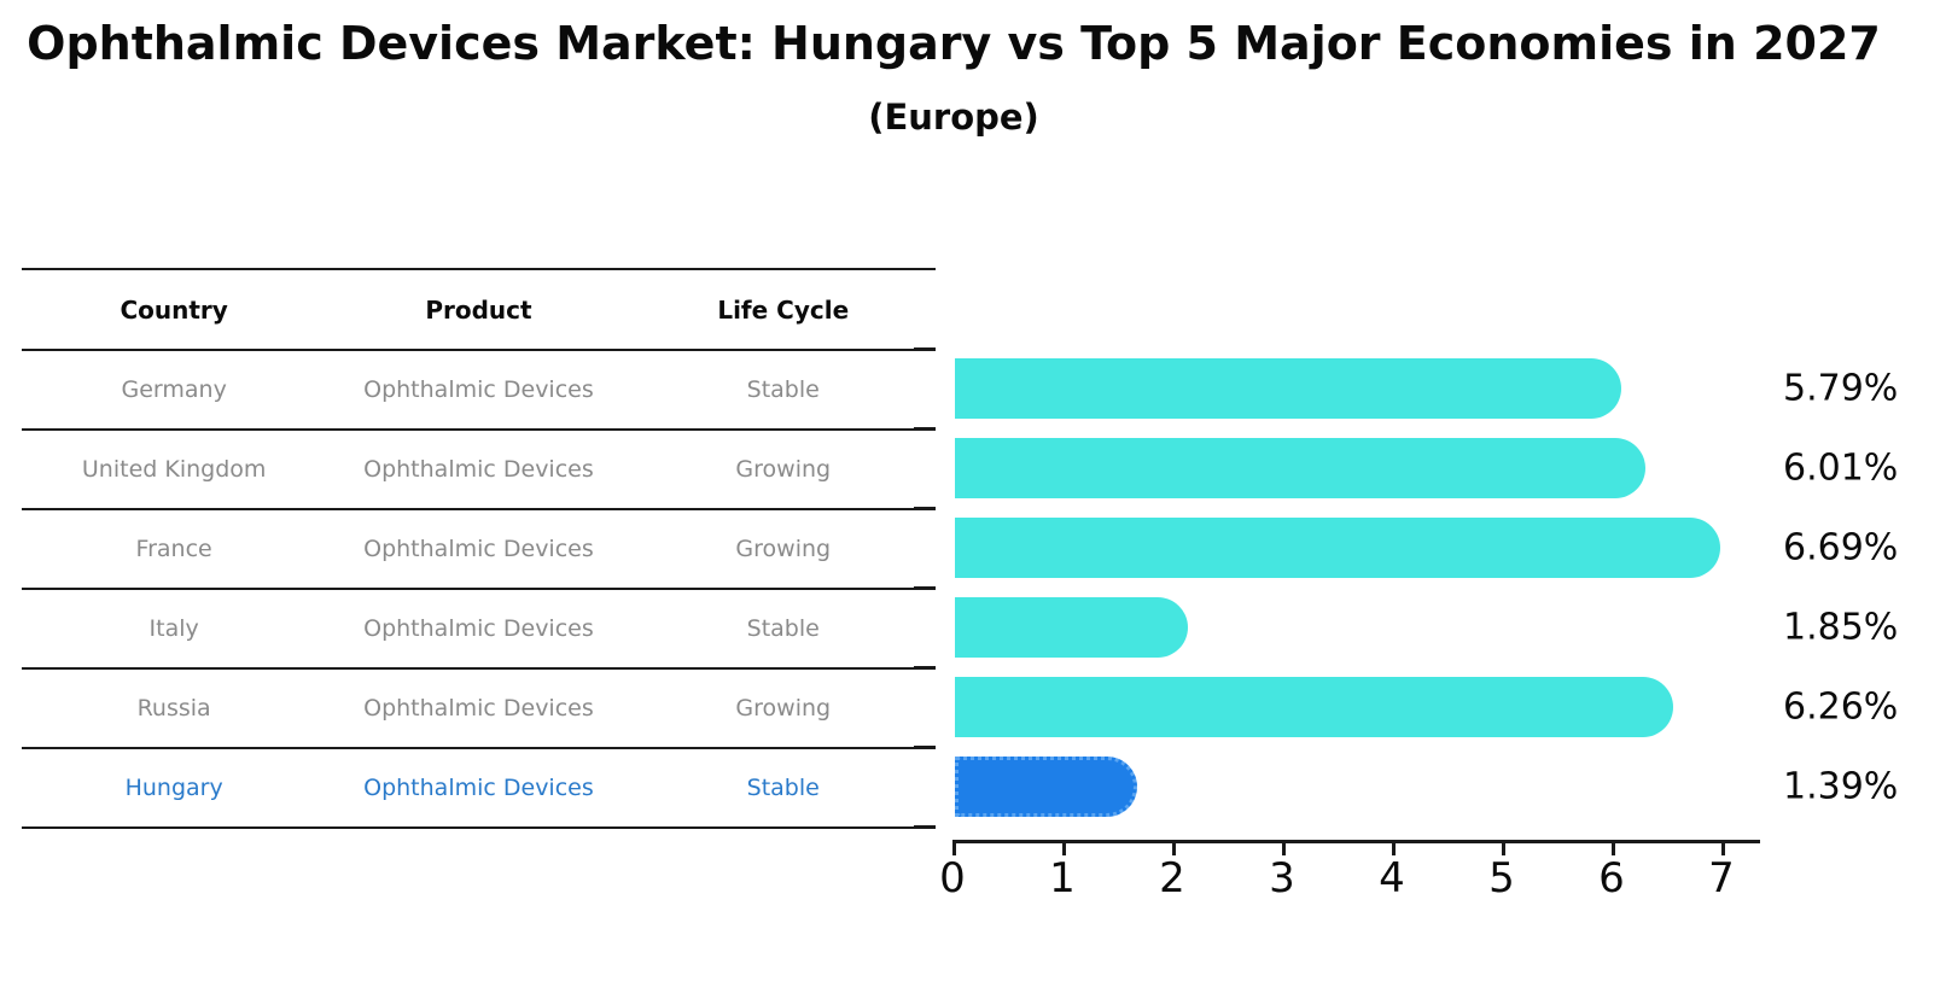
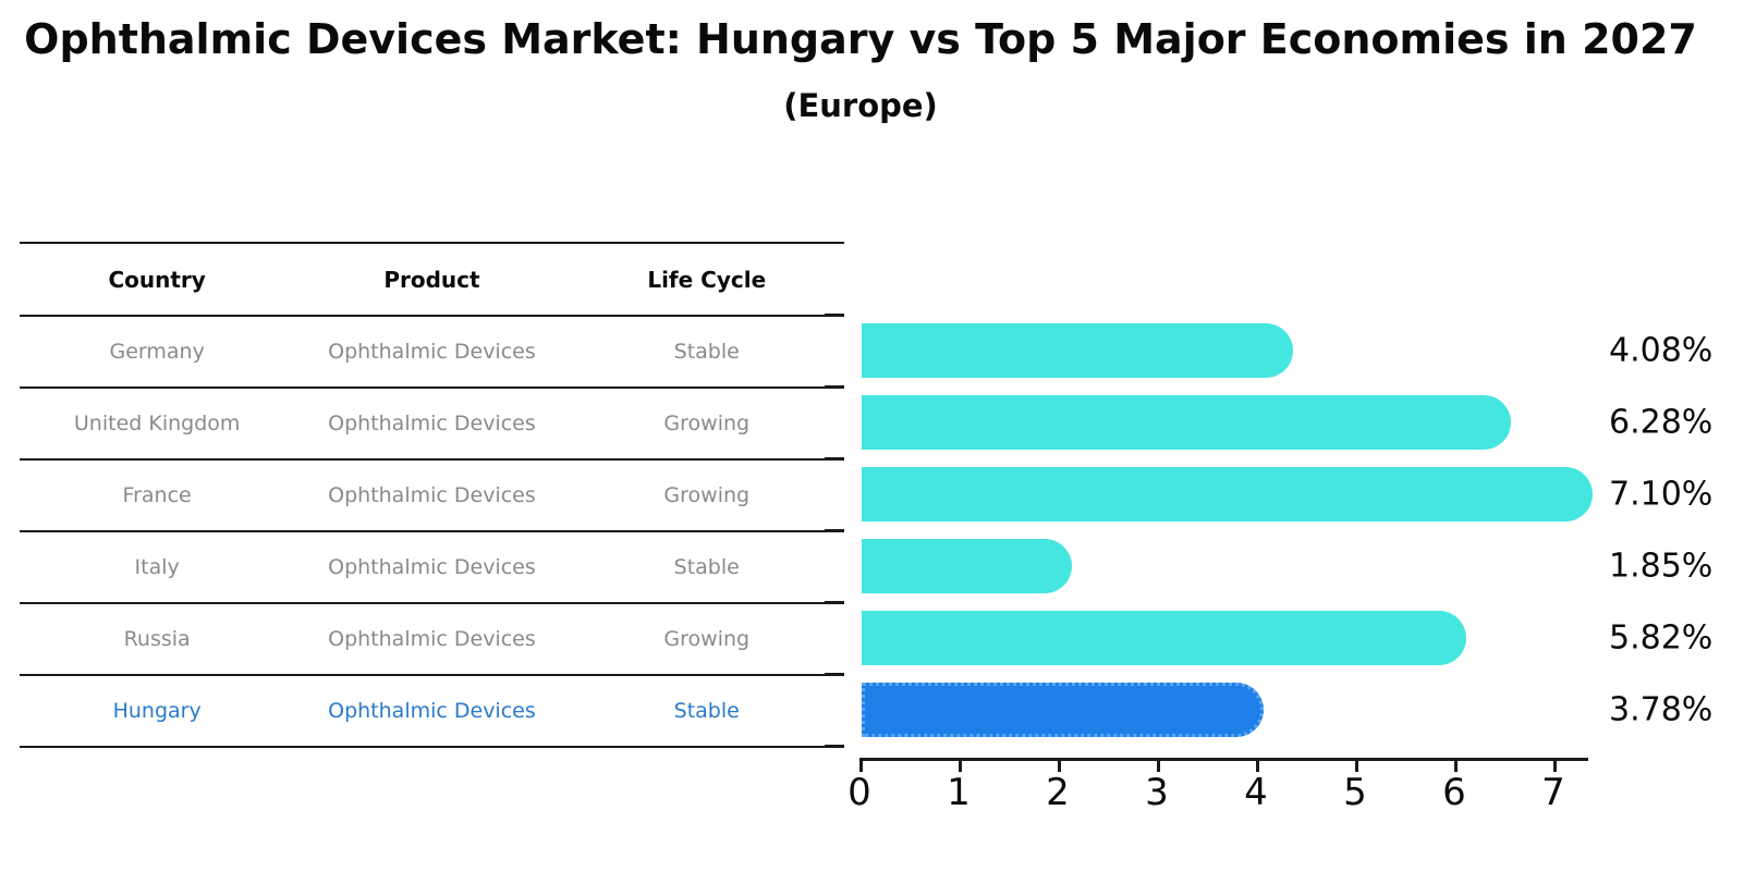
Germany: 5.79% -> 4.08%
United Kingdom: 6.01% -> 6.28%
France: 6.69% -> 7.10%
Russia: 6.26% -> 5.82%
Hungary: 1.39% -> 3.78%
